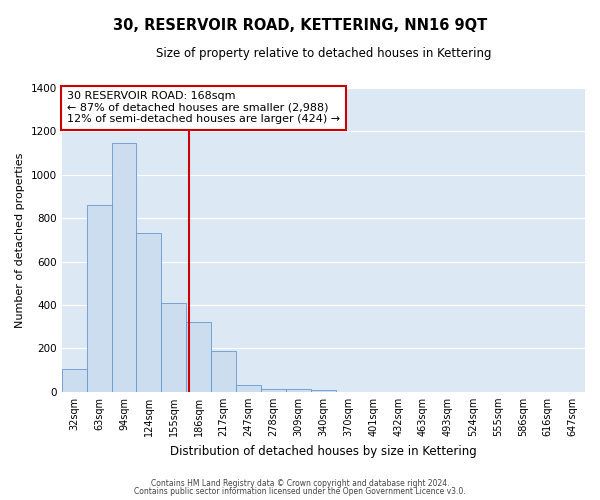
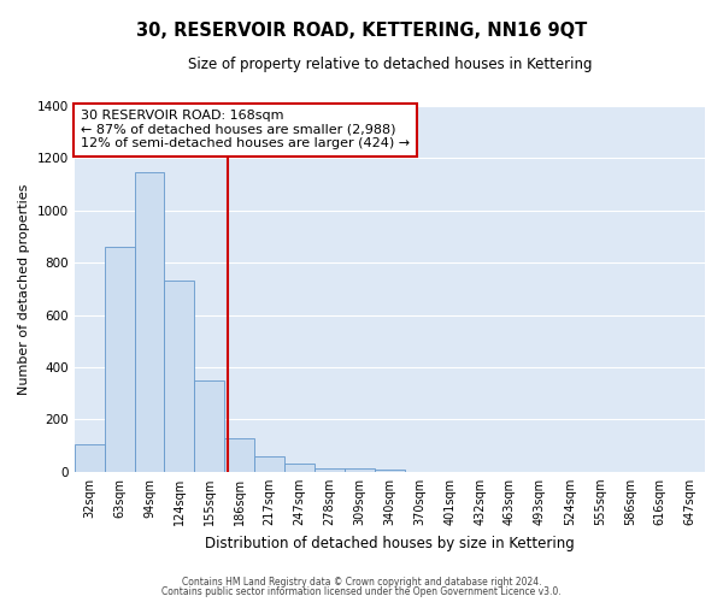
155sqm: 410 -> 348
186sqm: 320 -> 130
217sqm: 190 -> 60
